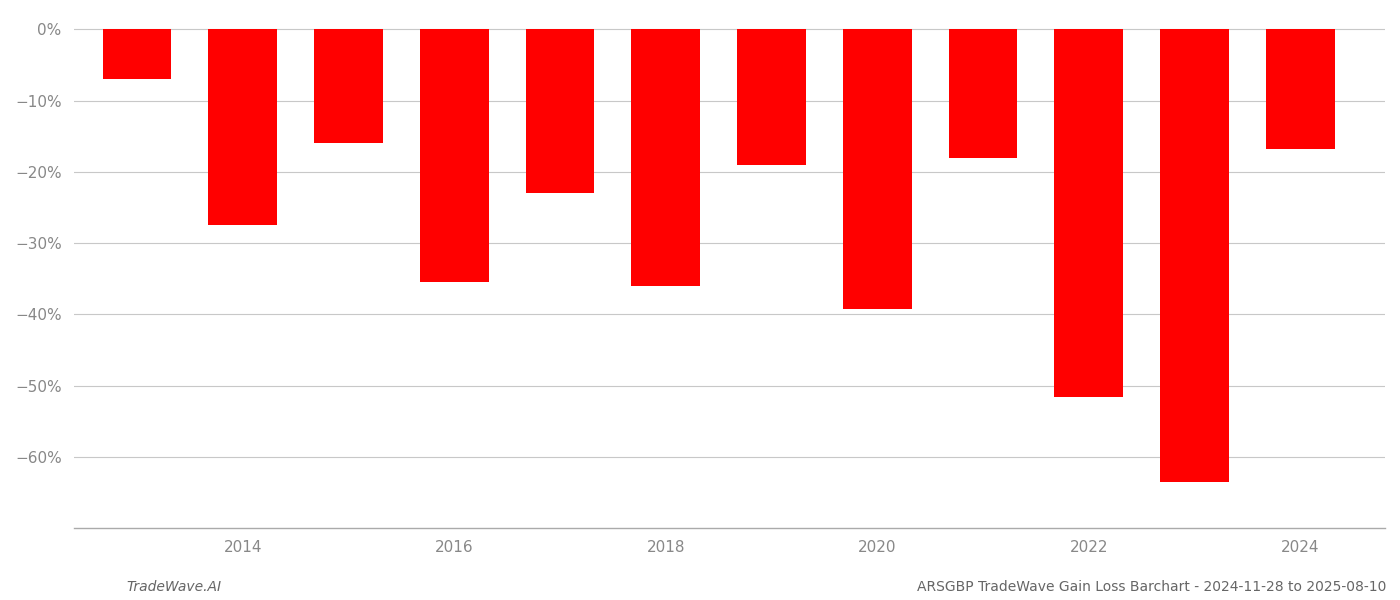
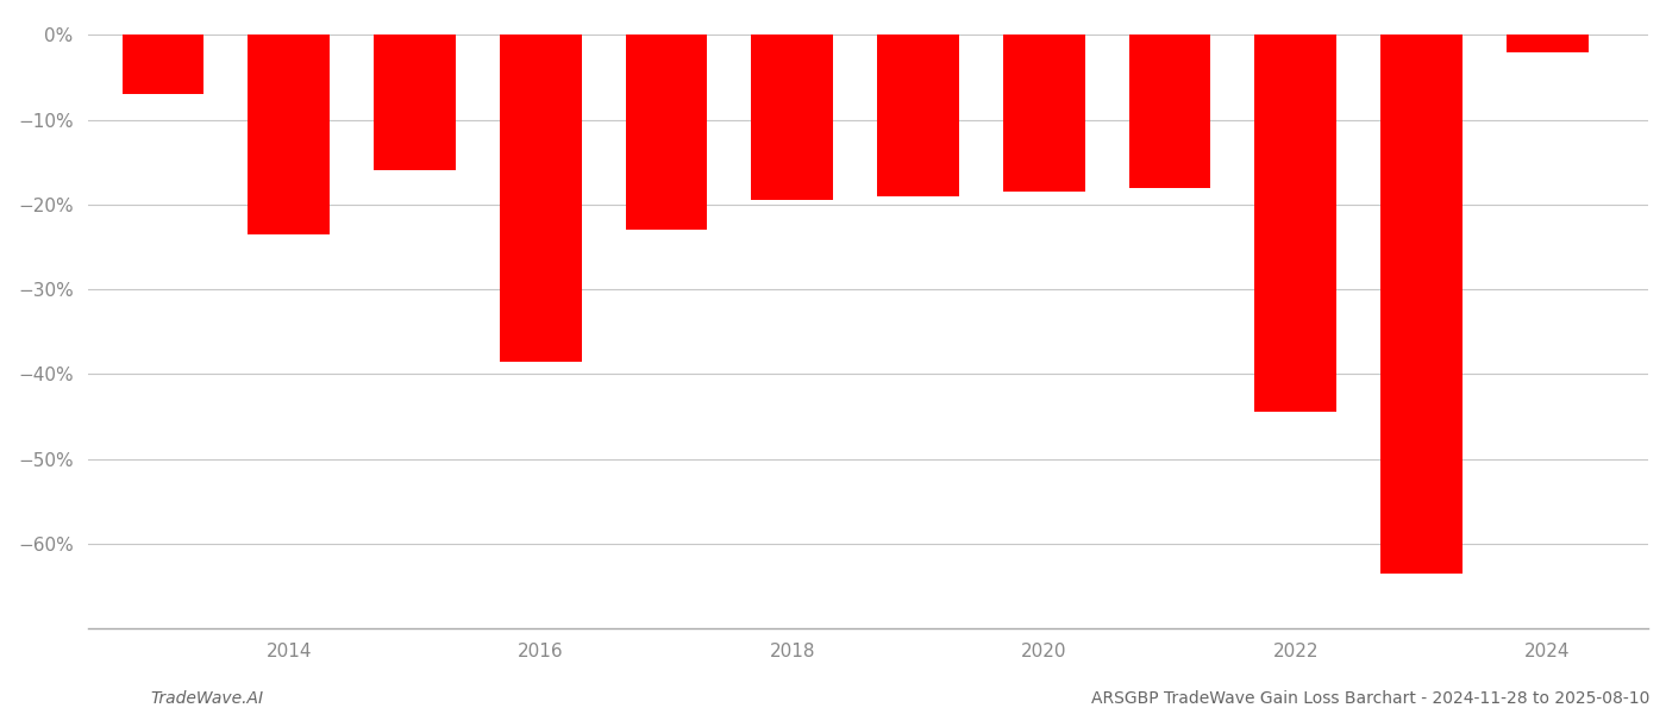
2014: -27.4% -> -23.5%
2016: -35.4% -> -38.5%
2018: -36.0% -> -19.5%
2020: -39.2% -> -18.5%
2022: -51.6% -> -44.5%
2024: -16.8% -> -2.0%
